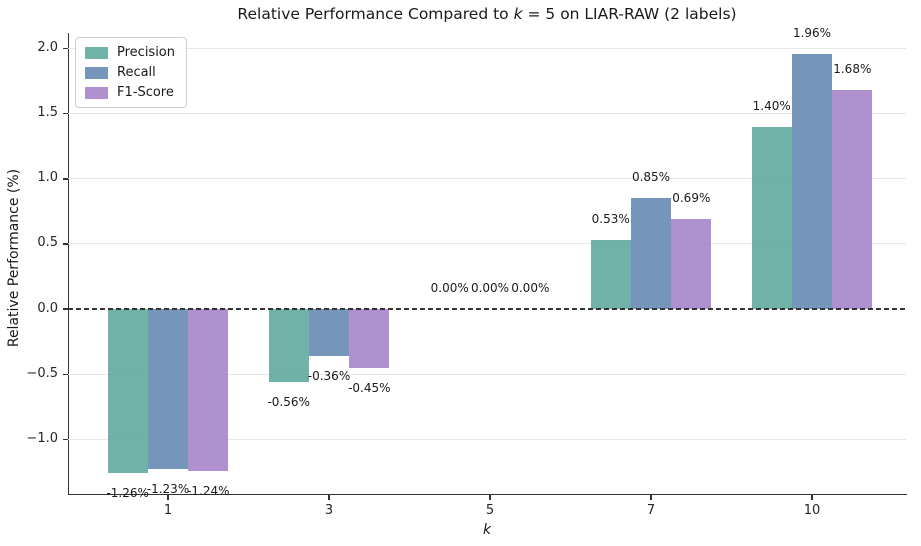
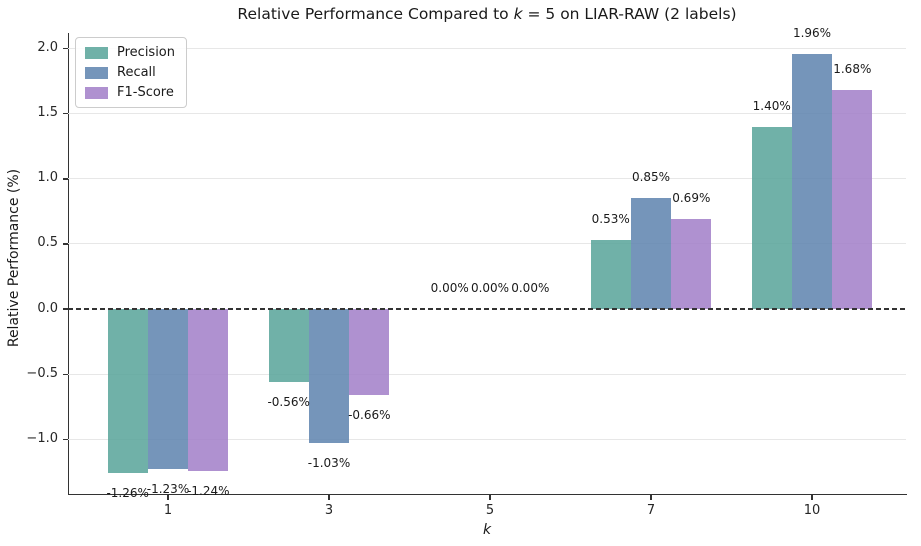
Recall/3: -0.36% -> -1.03%
F1-Score/3: -0.45% -> -0.66%
